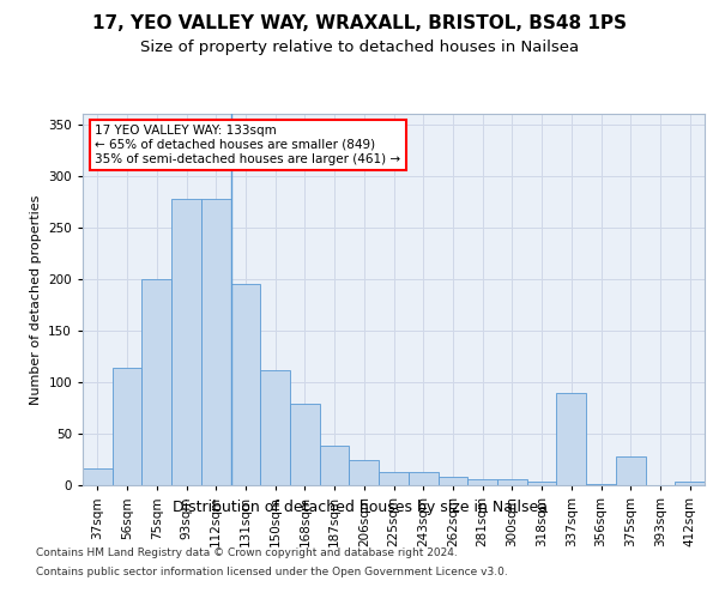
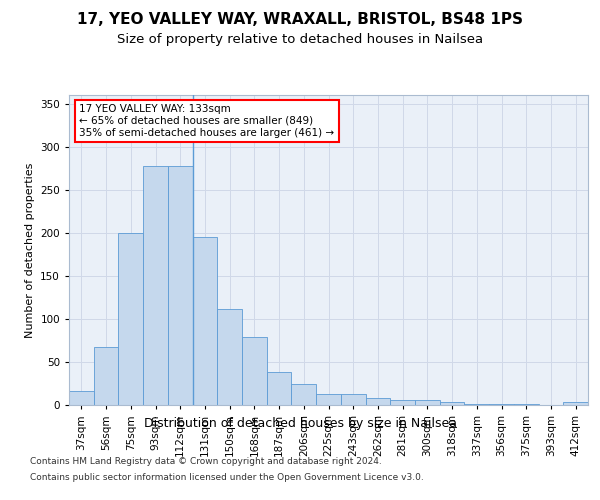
56sqm: 114 -> 67
337sqm: 90 -> 1
375sqm: 28 -> 1
